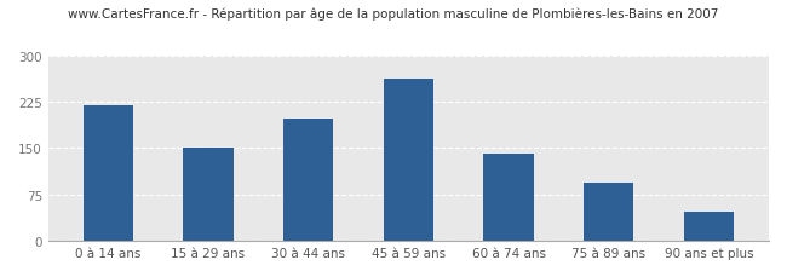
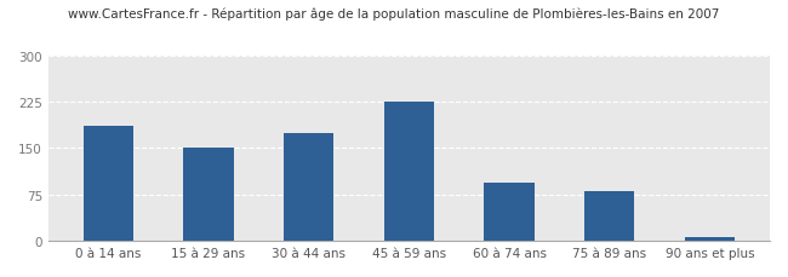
0 à 14 ans: 220 -> 185
30 à 44 ans: 198 -> 175
45 à 59 ans: 262 -> 225
60 à 74 ans: 140 -> 95
75 à 89 ans: 94 -> 80
90 ans et plus: 48 -> 7
